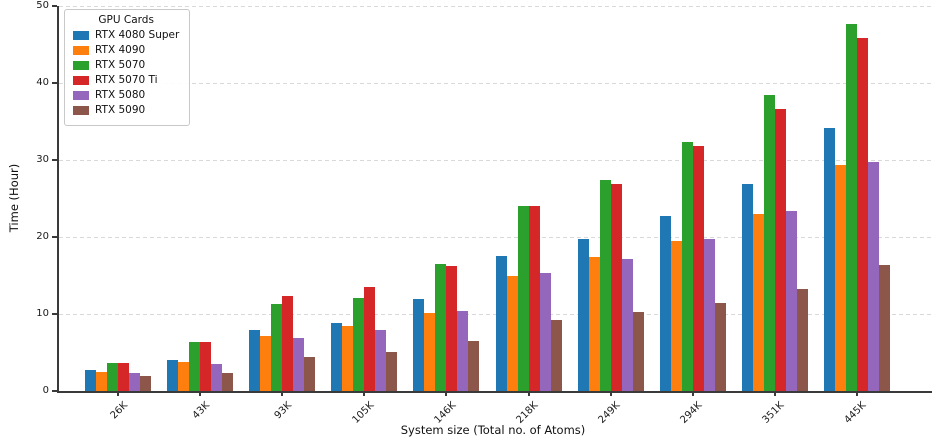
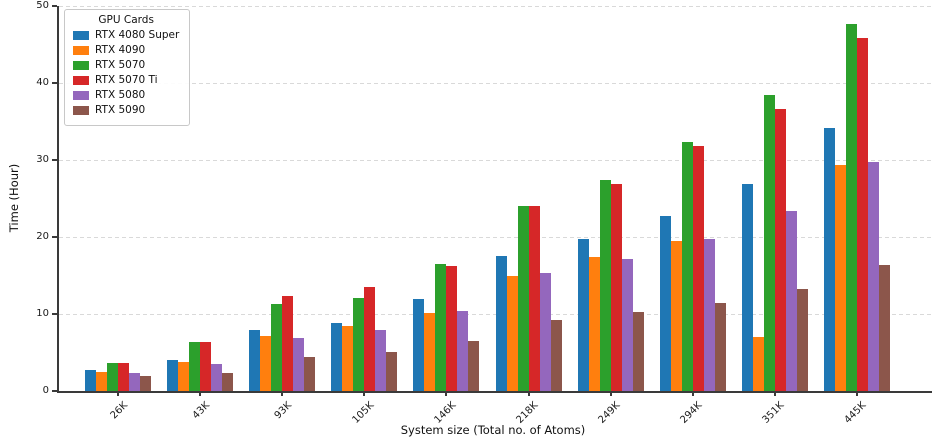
RTX 4090/351K: 23 -> 7
